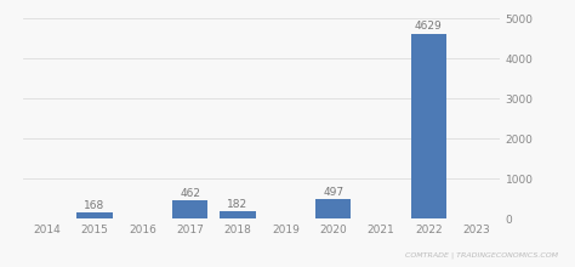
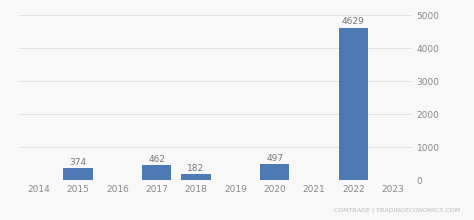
2015: 168 -> 374
